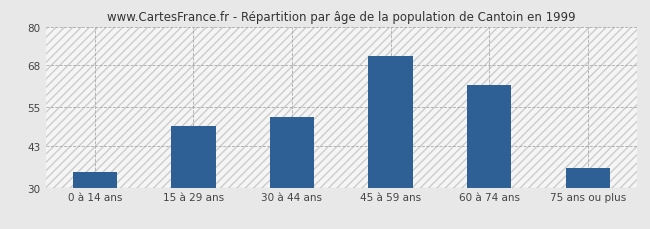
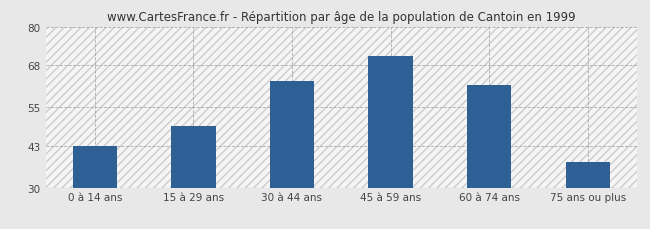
0 à 14 ans: 35 -> 43
30 à 44 ans: 52 -> 63
75 ans ou plus: 36 -> 38
